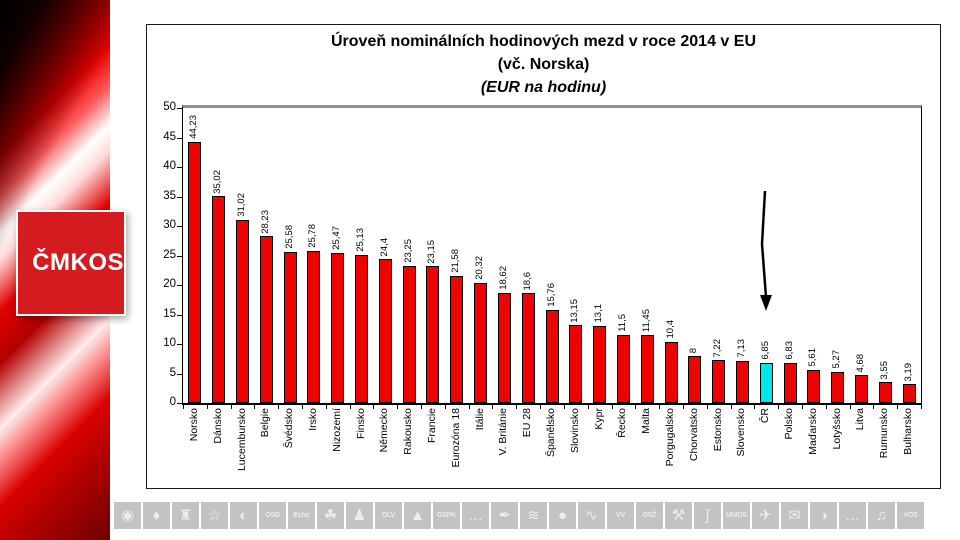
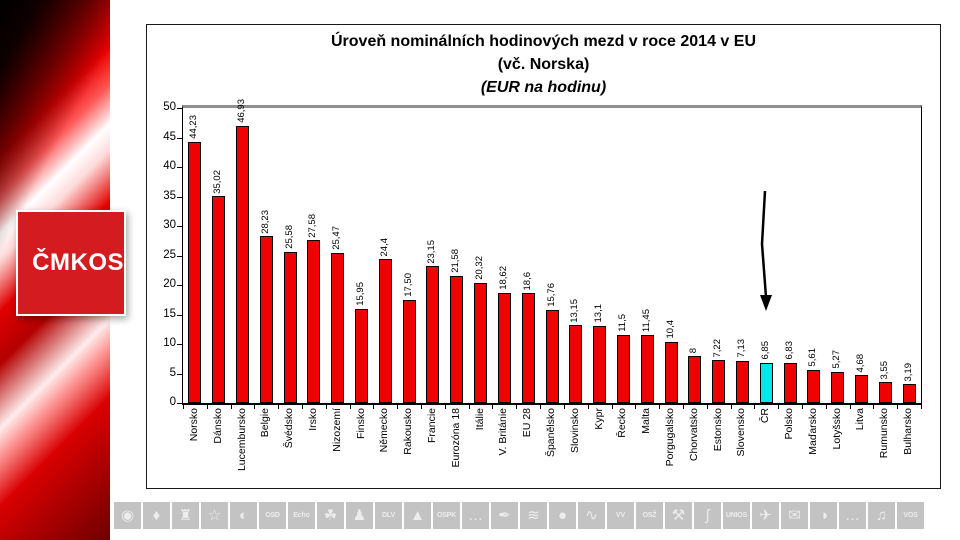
Lucembursko: 31,02 -> 46,93
Irsko: 25,78 -> 27,58
Finsko: 25,13 -> 15,95
Rakousko: 23,25 -> 17,50
